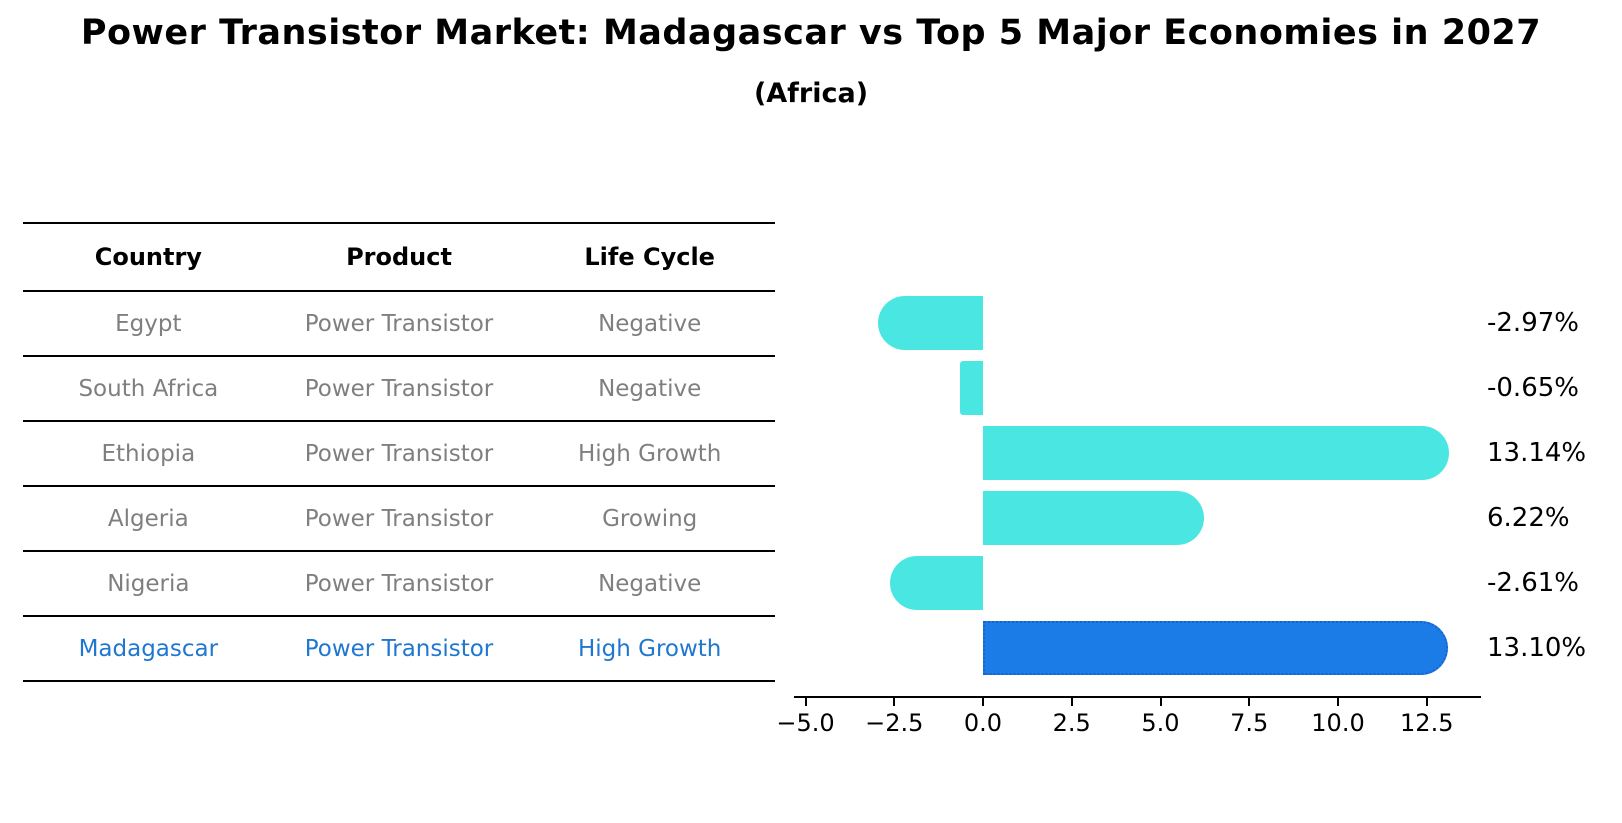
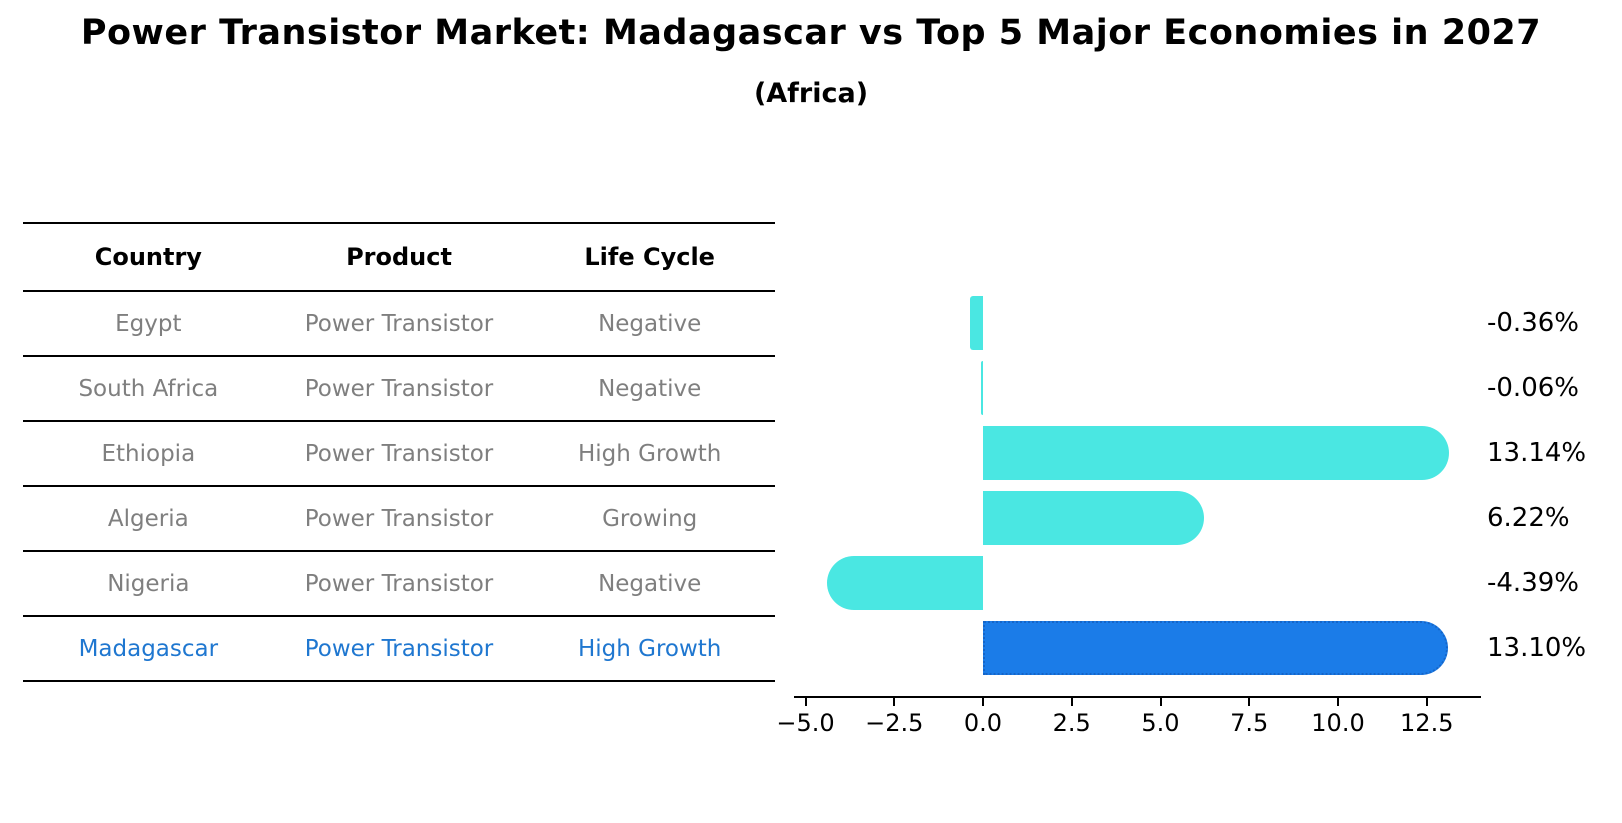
Egypt: -2.97% -> -0.36%
South Africa: -0.65% -> -0.06%
Nigeria: -2.61% -> -4.39%
